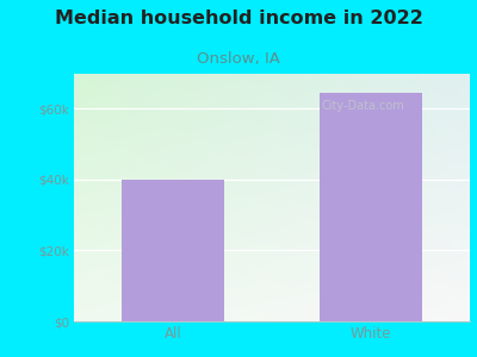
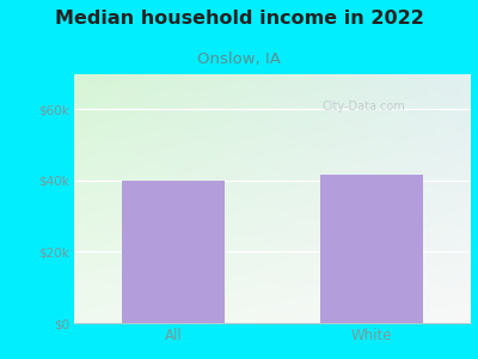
White: $64.5k -> $41.5k
